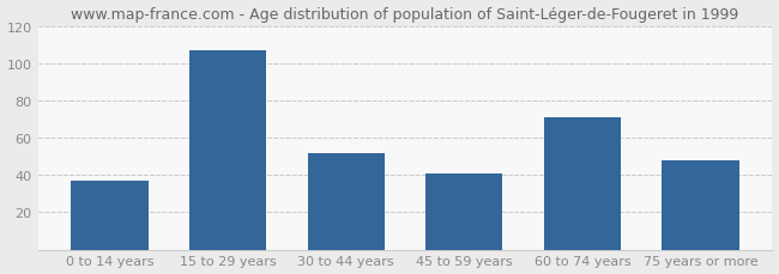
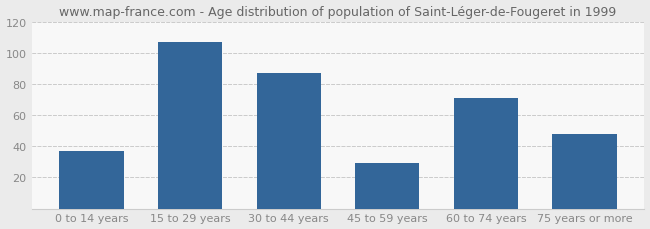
30 to 44 years: 52 -> 87
45 to 59 years: 41 -> 29
